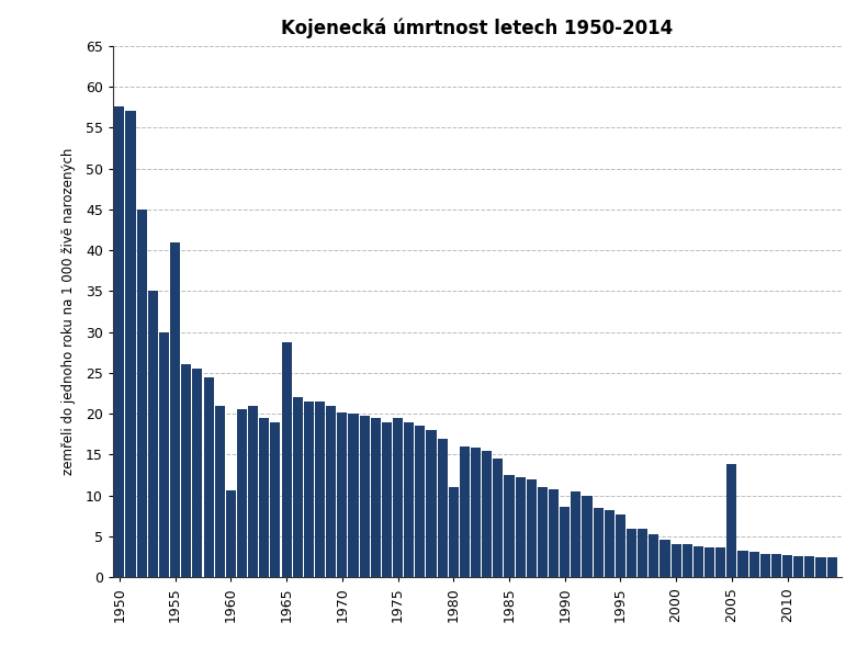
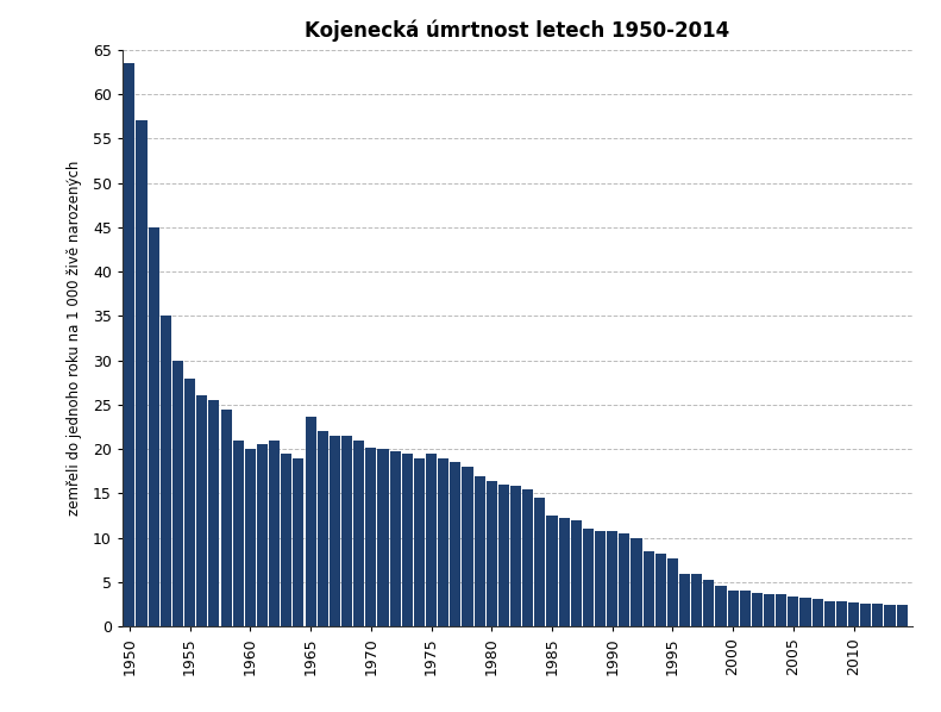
1950: 57.6 -> 63.5
1955: 41.0 -> 28.0
1960: 10.6 -> 20.0
1965: 28.8 -> 23.7
1980: 11.0 -> 16.4
1990: 8.6 -> 10.8
2005: 13.8 -> 3.4
